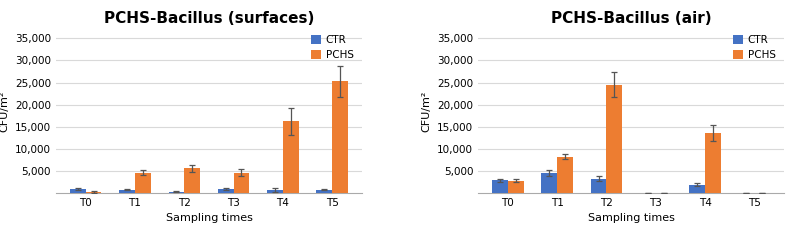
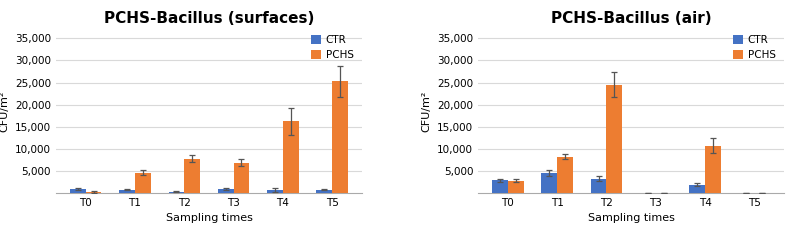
PCHS-Bacillus (surfaces)/PCHS/T2: 5,500 -> 7,700
PCHS-Bacillus (surfaces)/PCHS/T3: 4,500 -> 6,800
PCHS-Bacillus (air)/PCHS/T4: 13,500 -> 10,700
